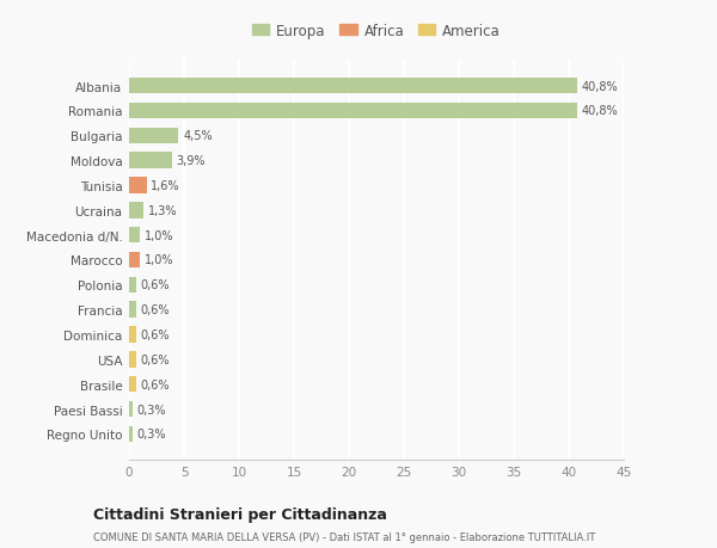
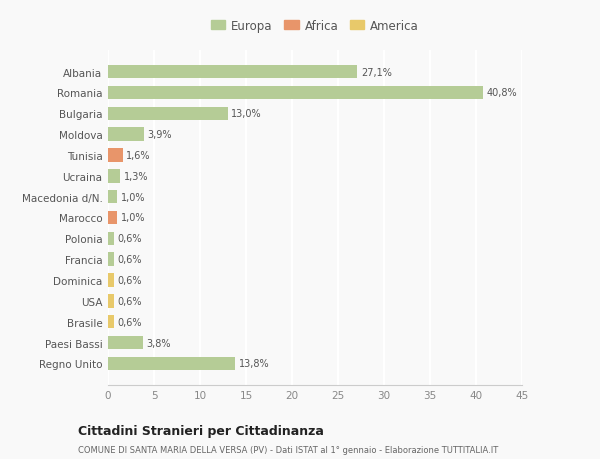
Albania: 40,8% -> 27,1%
Bulgaria: 4,5% -> 13,0%
Paesi Bassi: 0,3% -> 3,8%
Regno Unito: 0,3% -> 13,8%
